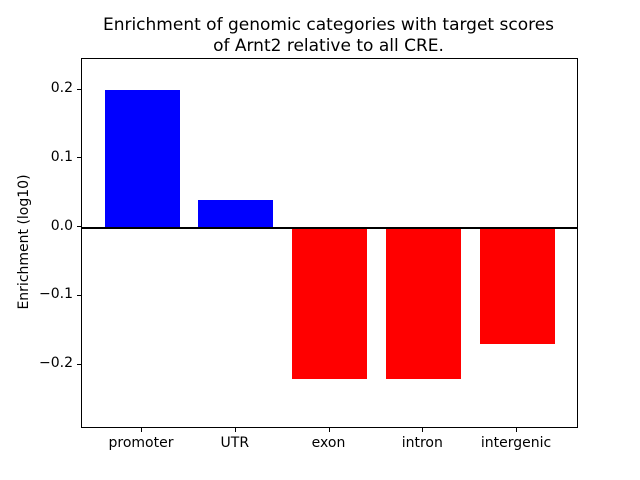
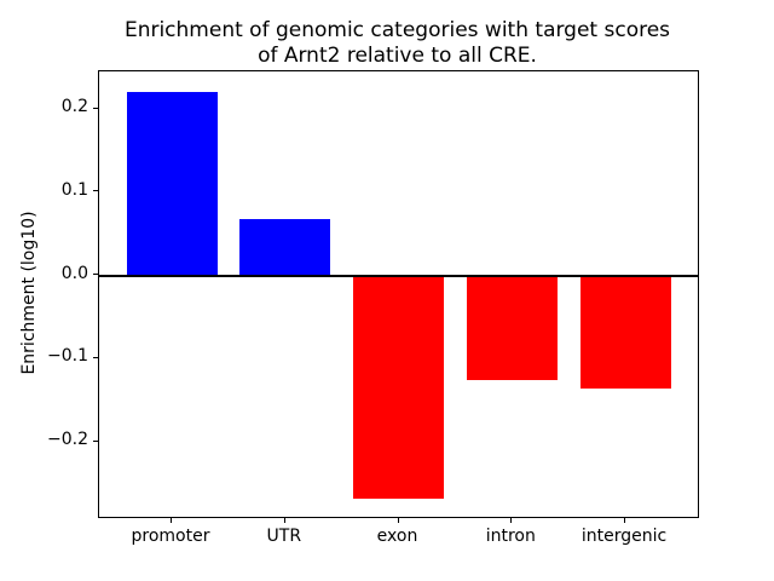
promoter: 0.20 -> 0.22
UTR: 0.04 -> 0.07
exon: -0.22 -> -0.27
intron: -0.22 -> -0.13
intergenic: -0.17 -> -0.14
